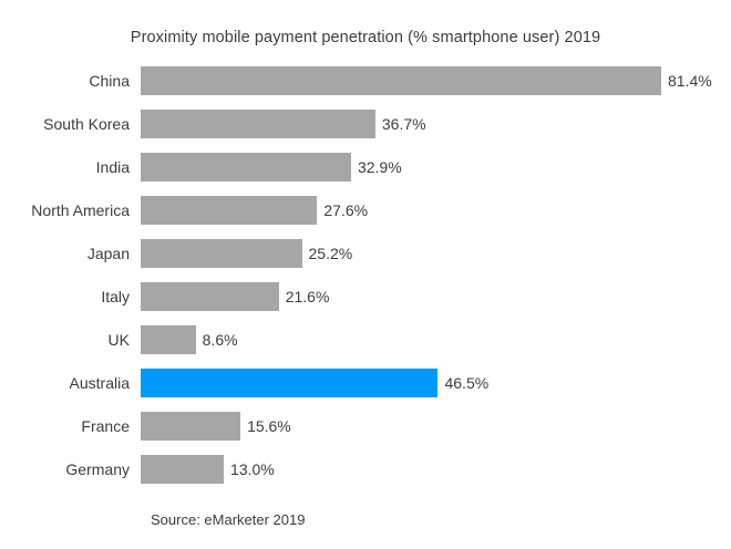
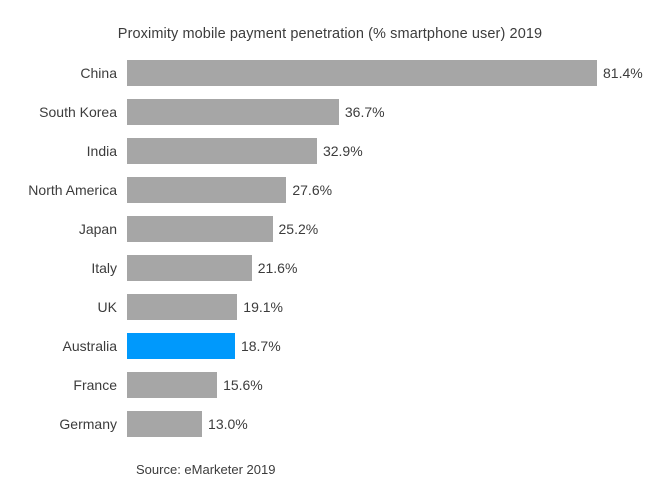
UK: 8.6% -> 19.1%
Australia: 46.5% -> 18.7%
